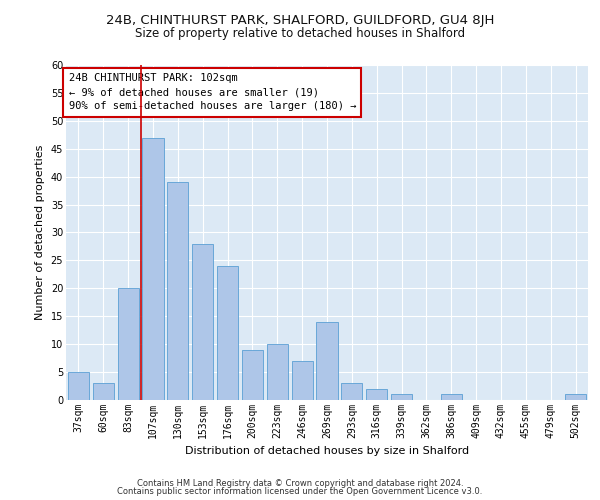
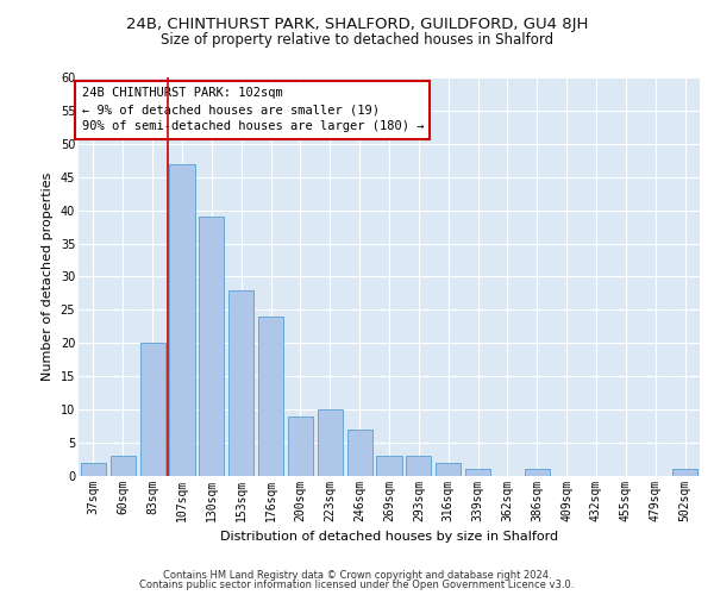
37sqm: 5 -> 2
269sqm: 14 -> 3
